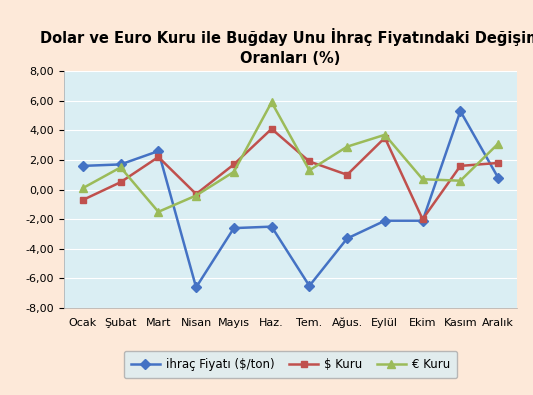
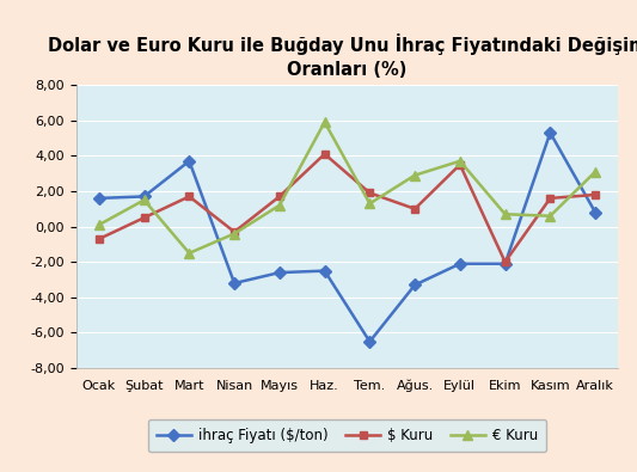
ihraç Fiyatı ($/ton)/Mart: 2,6 -> 3,7
$ Kuru/Mart: 2,2 -> 1,7
ihraç Fiyatı ($/ton)/Nisan: -6,6 -> -3,2
